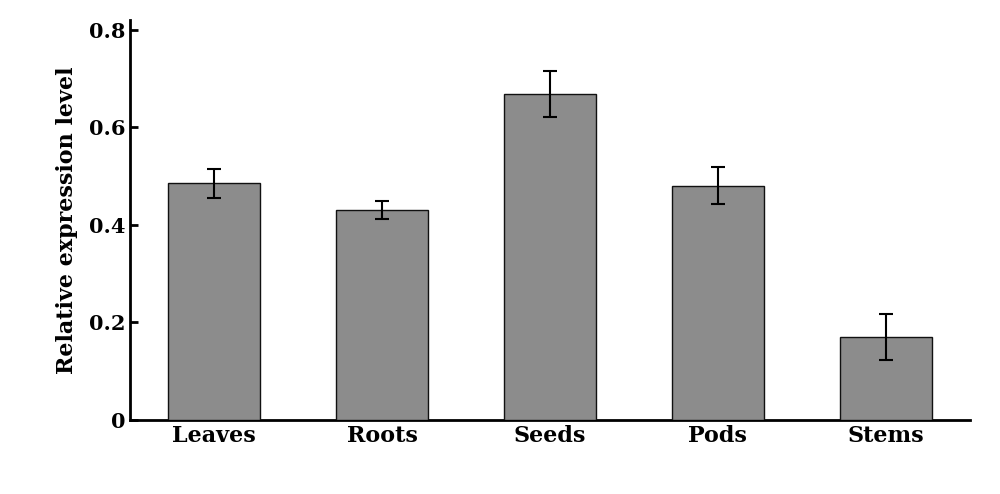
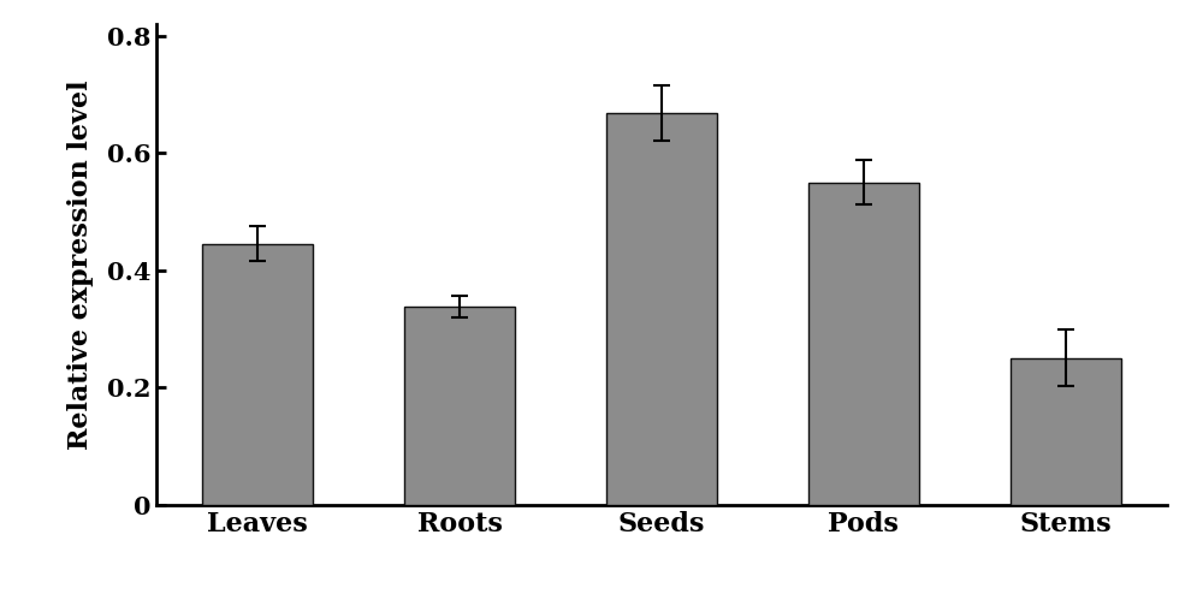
Leaves: 0.485 -> 0.445
Roots: 0.430 -> 0.338
Pods: 0.480 -> 0.550
Stems: 0.170 -> 0.250
